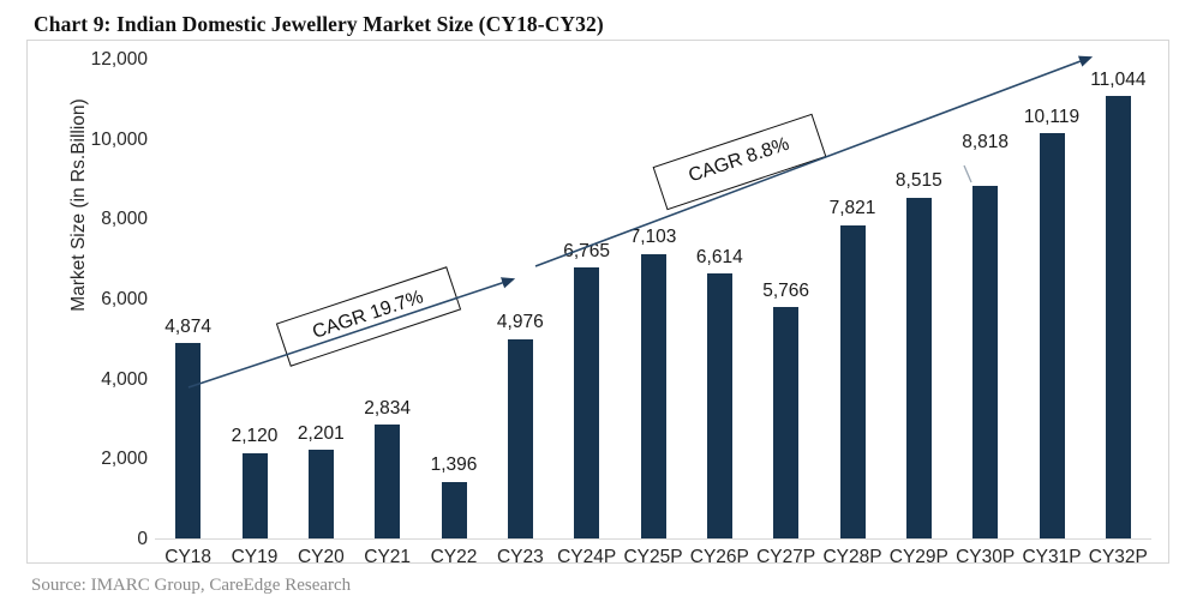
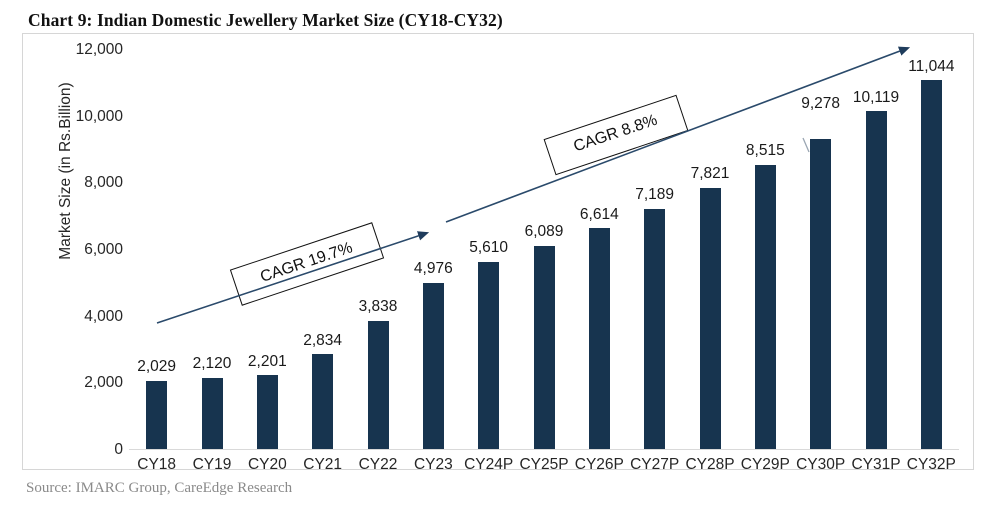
CY18: 4,874 -> 2,029
CY22: 1,396 -> 3,838
CY24P: 6,765 -> 5,610
CY25P: 7,103 -> 6,089
CY27P: 5,766 -> 7,189
CY30P: 8,818 -> 9,278
